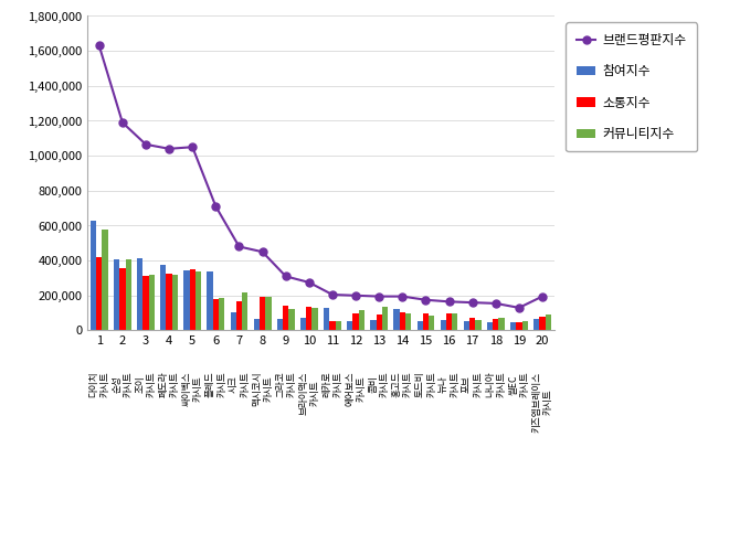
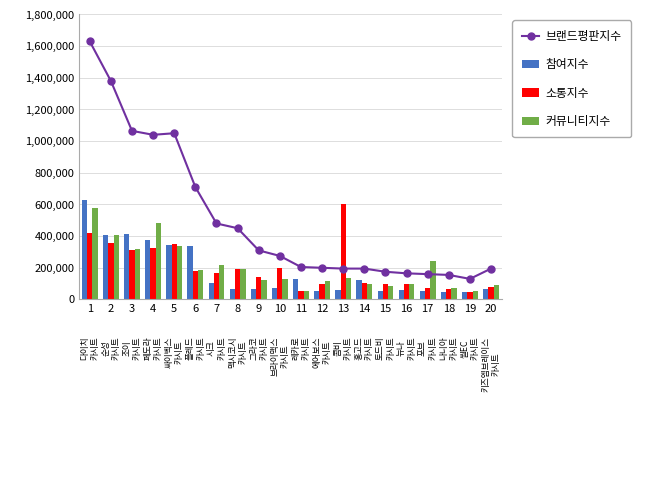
브랜드평판지수/2: 1,190,000 -> 1,380,000
커뮤니티지수/4: 320,000 -> 480,000
소통지수/10: 140,000 -> 200,000
소통지수/13: 90,000 -> 600,000
커뮤니티지수/17: 60,000 -> 240,000
